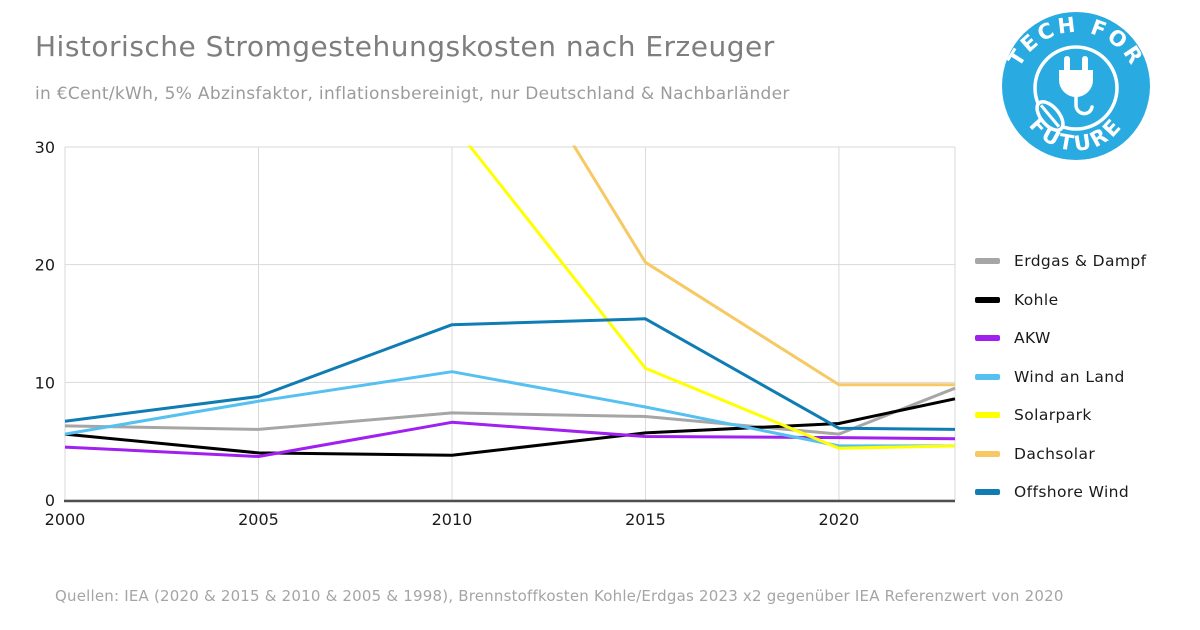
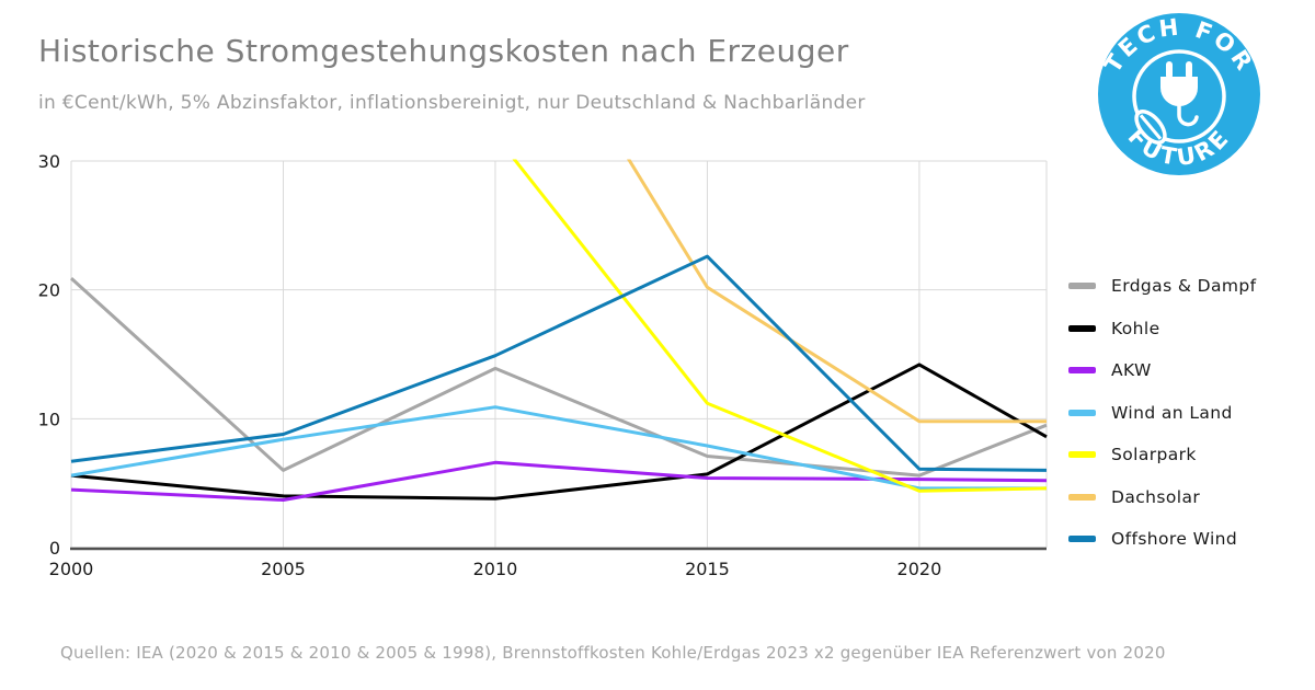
Erdgas & Dampf/2000: 6.3 -> 20.9
Erdgas & Dampf/2010: 7.4 -> 13.9
Offshore Wind/2015: 15.4 -> 22.6
Kohle/2020: 6.5 -> 14.2
